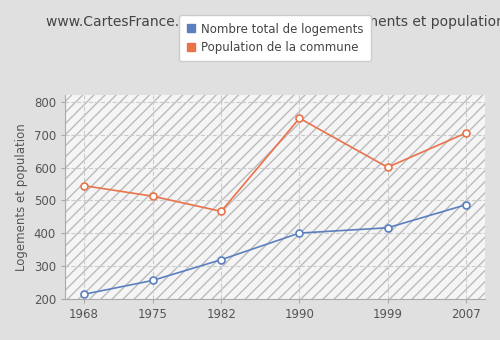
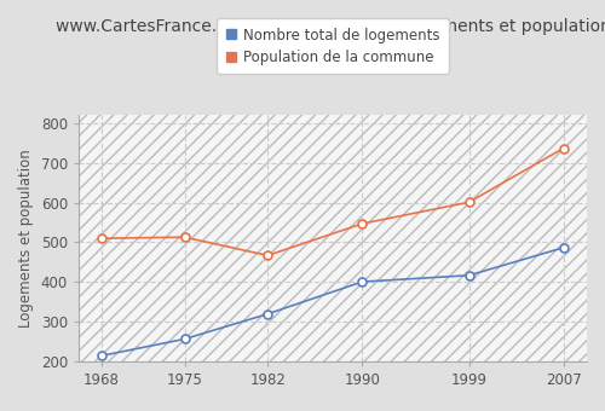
Population de la commune/1968: 545 -> 510
Population de la commune/1990: 750 -> 547
Population de la commune/2007: 705 -> 737
